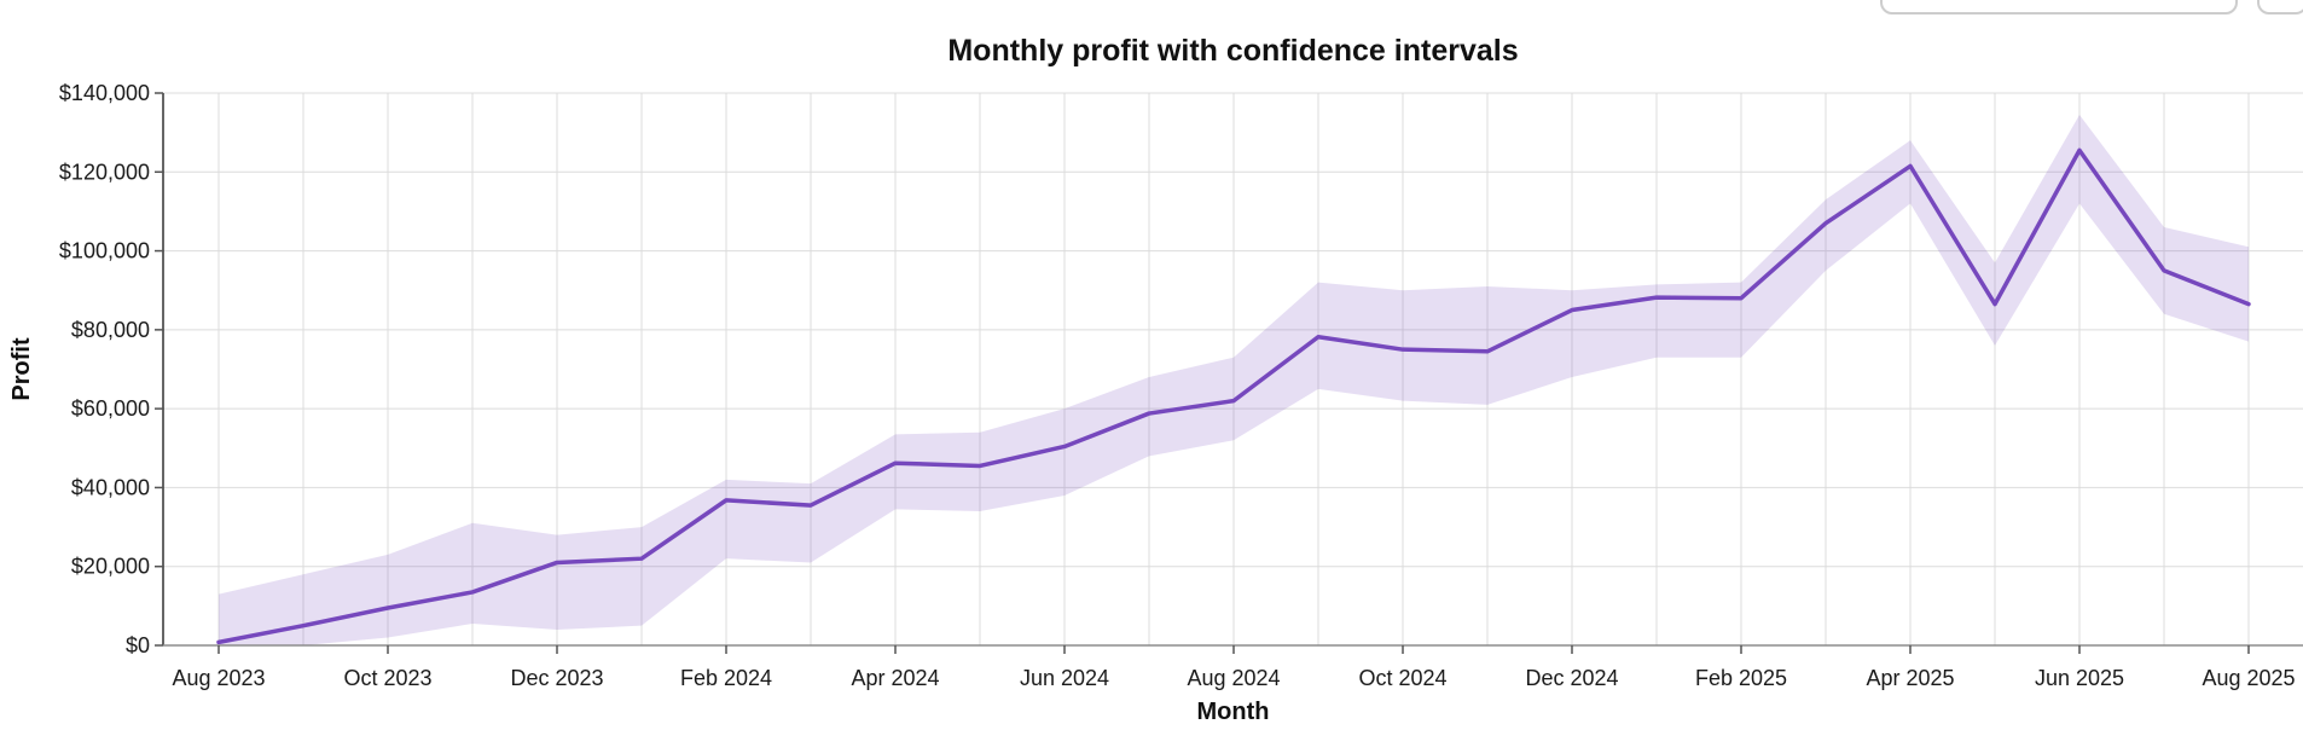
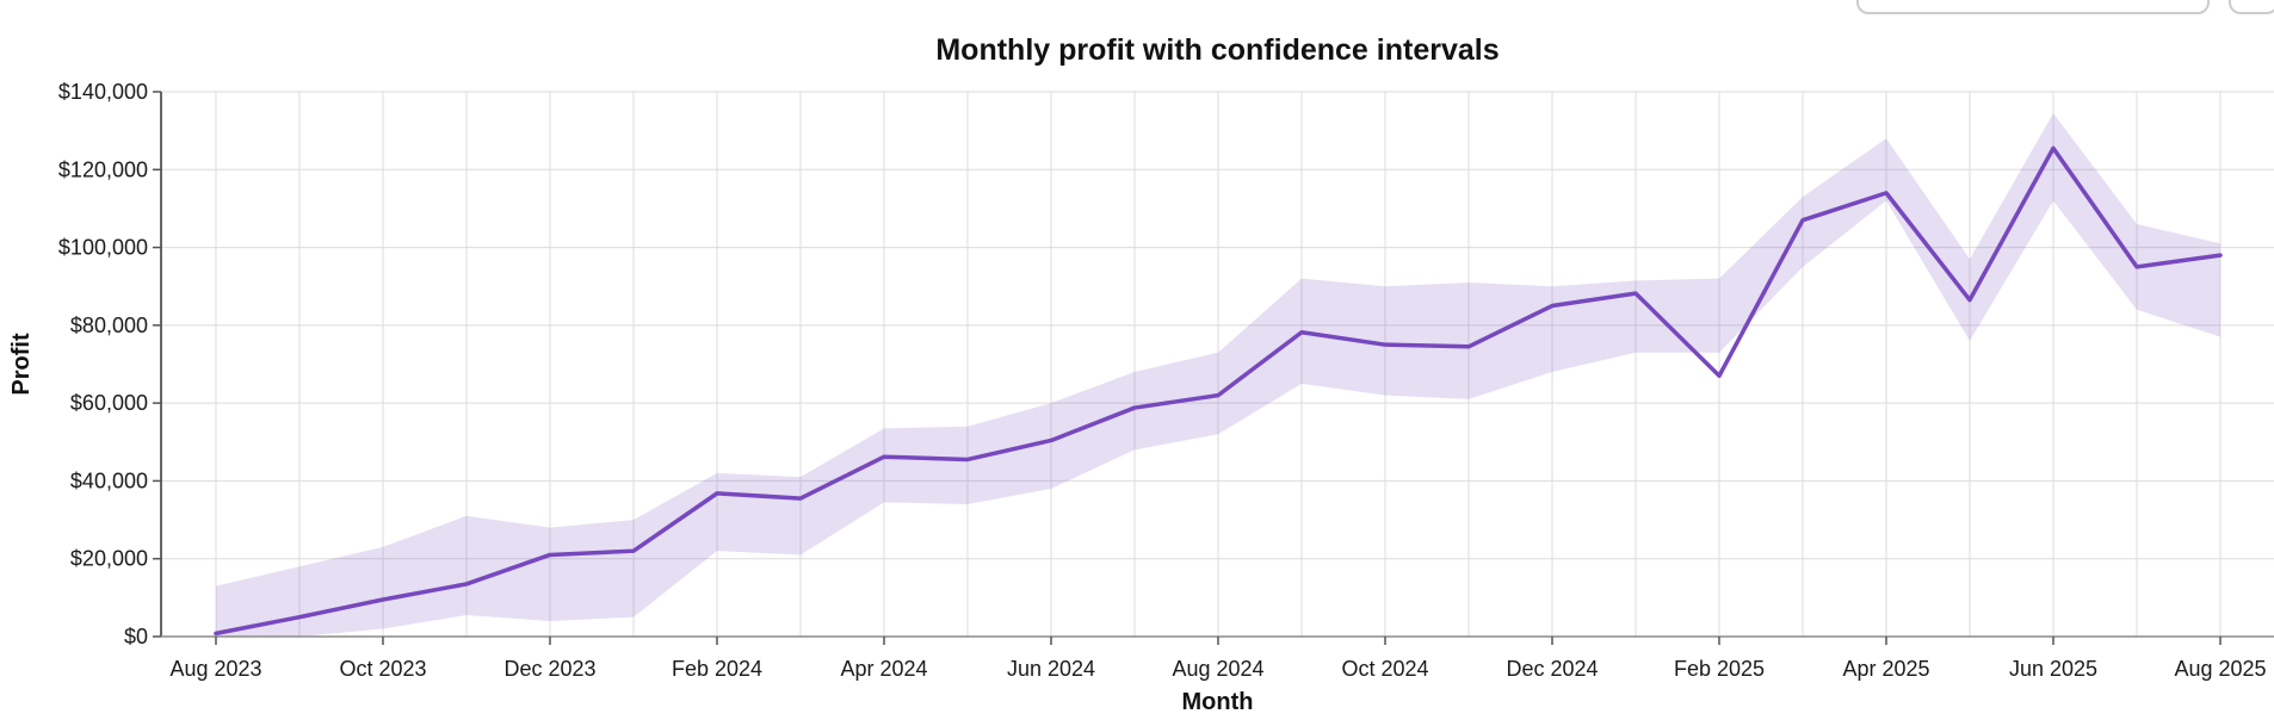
Feb 2025: $88000 -> $67000
Apr 2025: $122000 -> $114000
Aug 2025: $86000 -> $98000
